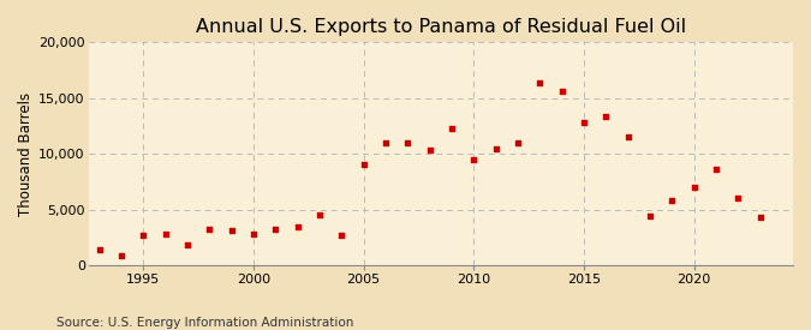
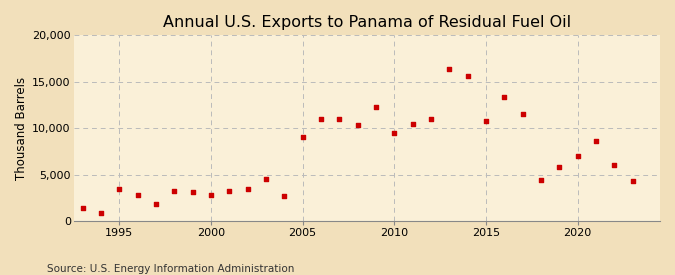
1995: 2,700 -> 3,400
2015: 12,800 -> 10,800
